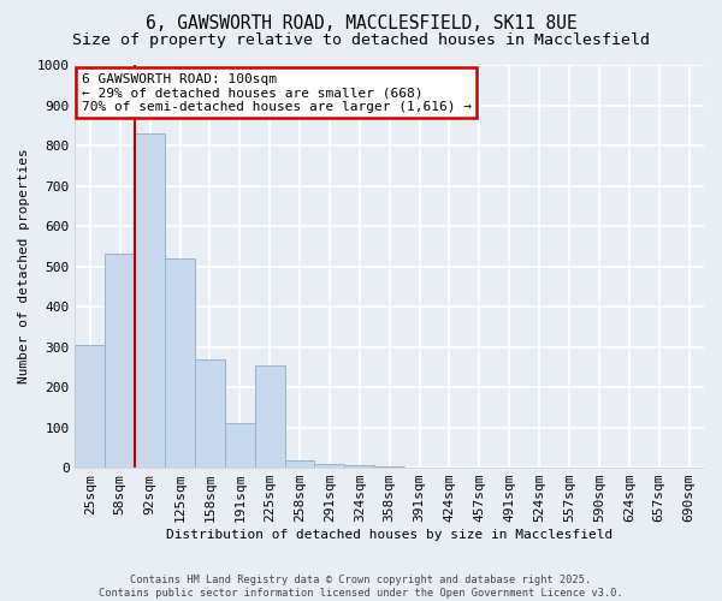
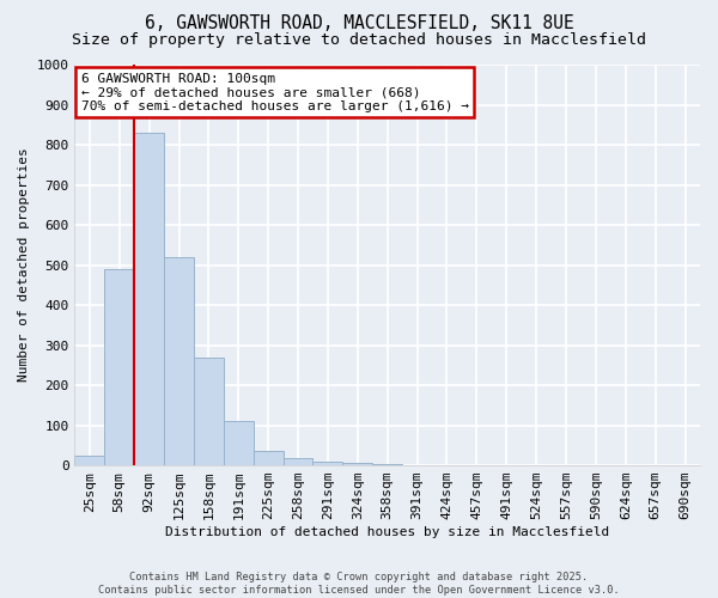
25sqm: 305 -> 25
58sqm: 530 -> 490
225sqm: 255 -> 35
